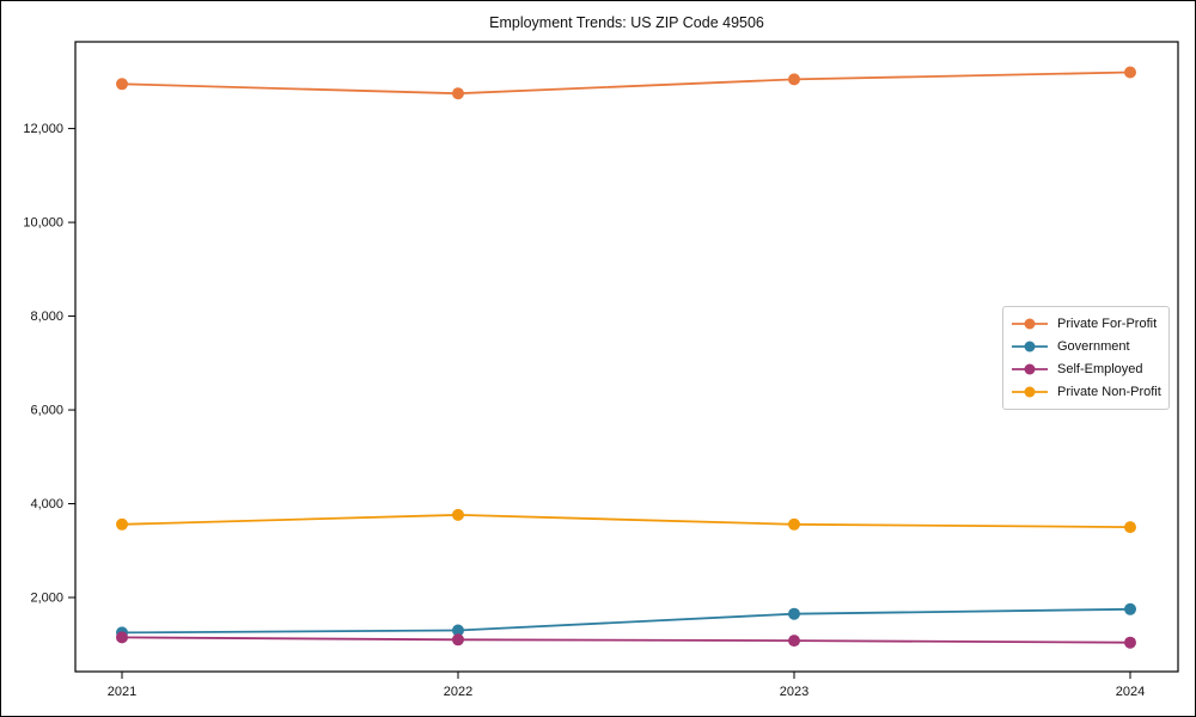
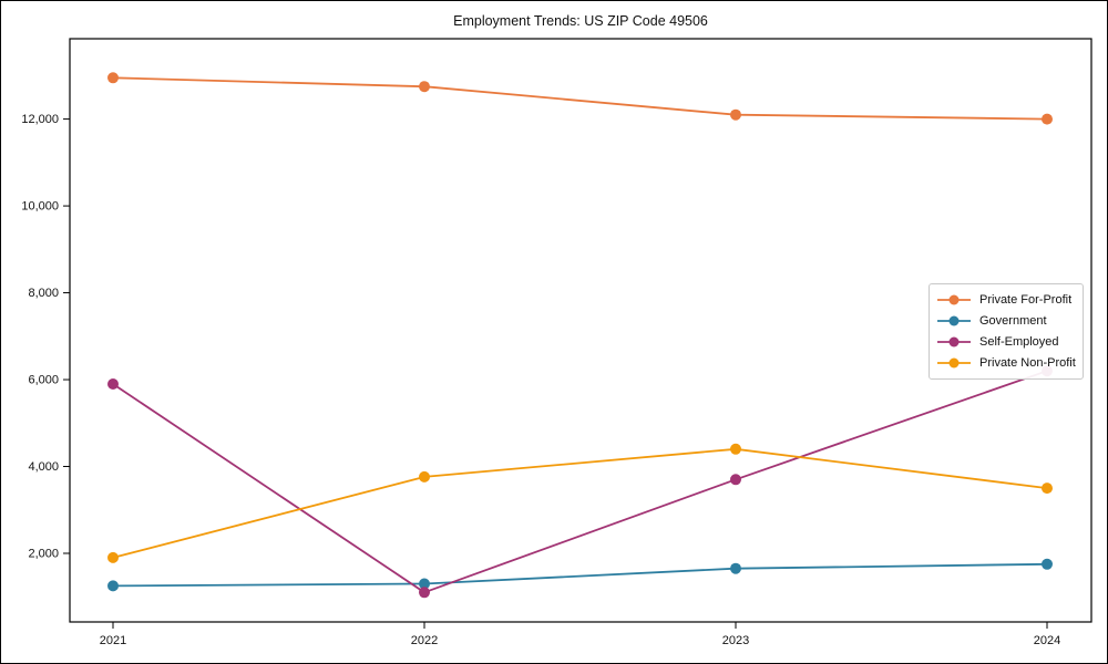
Self-Employed/2021: 1200 -> 5900
Private Non-Profit/2021: 3600 -> 1900
Private For-Profit/2023: 13000 -> 12100
Self-Employed/2023: 1100 -> 3700
Private Non-Profit/2023: 3600 -> 4400
Private For-Profit/2024: 13200 -> 12000
Self-Employed/2024: 1000 -> 6200
